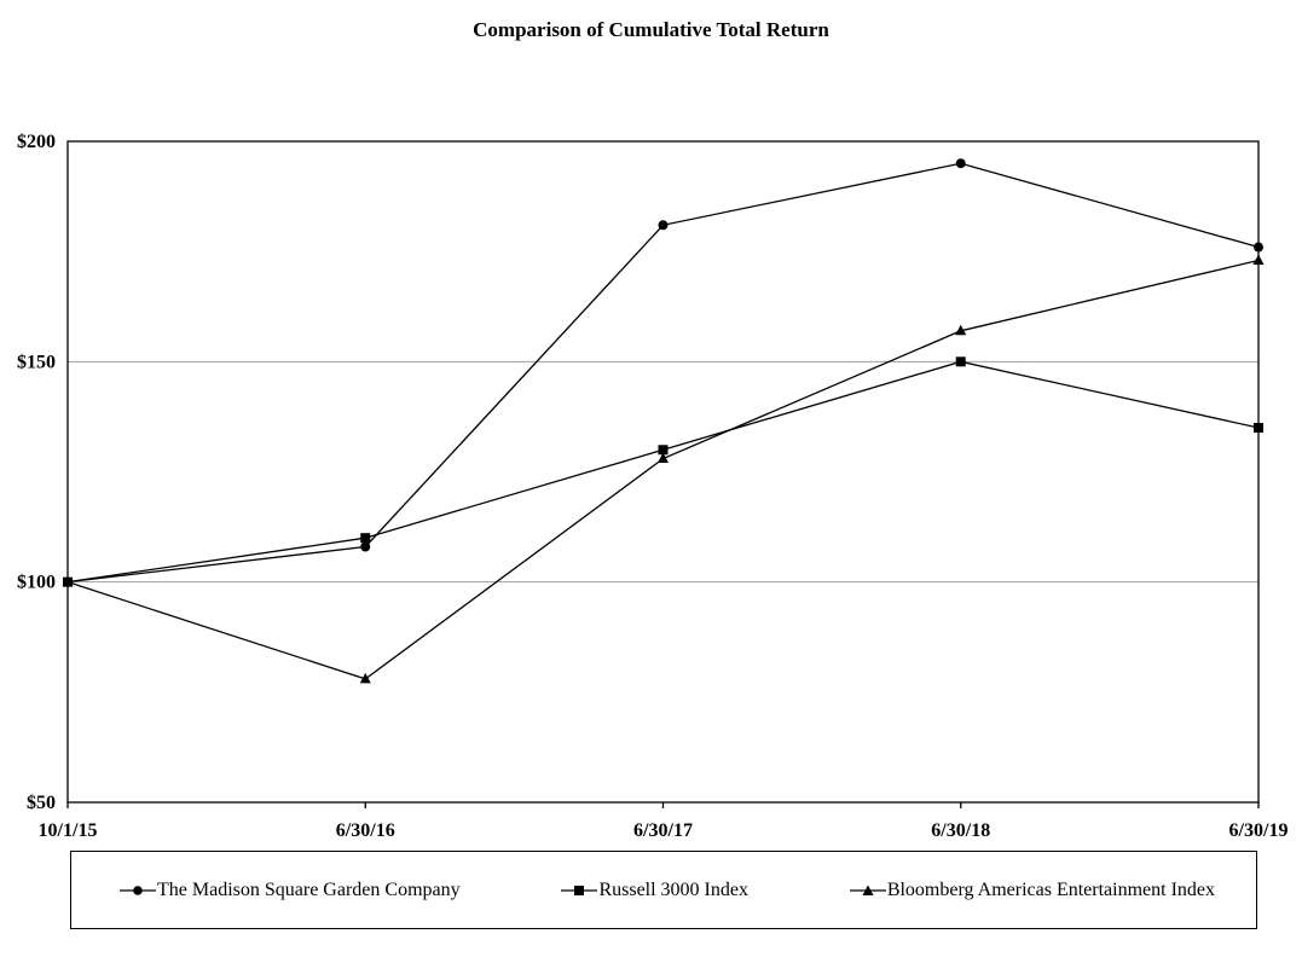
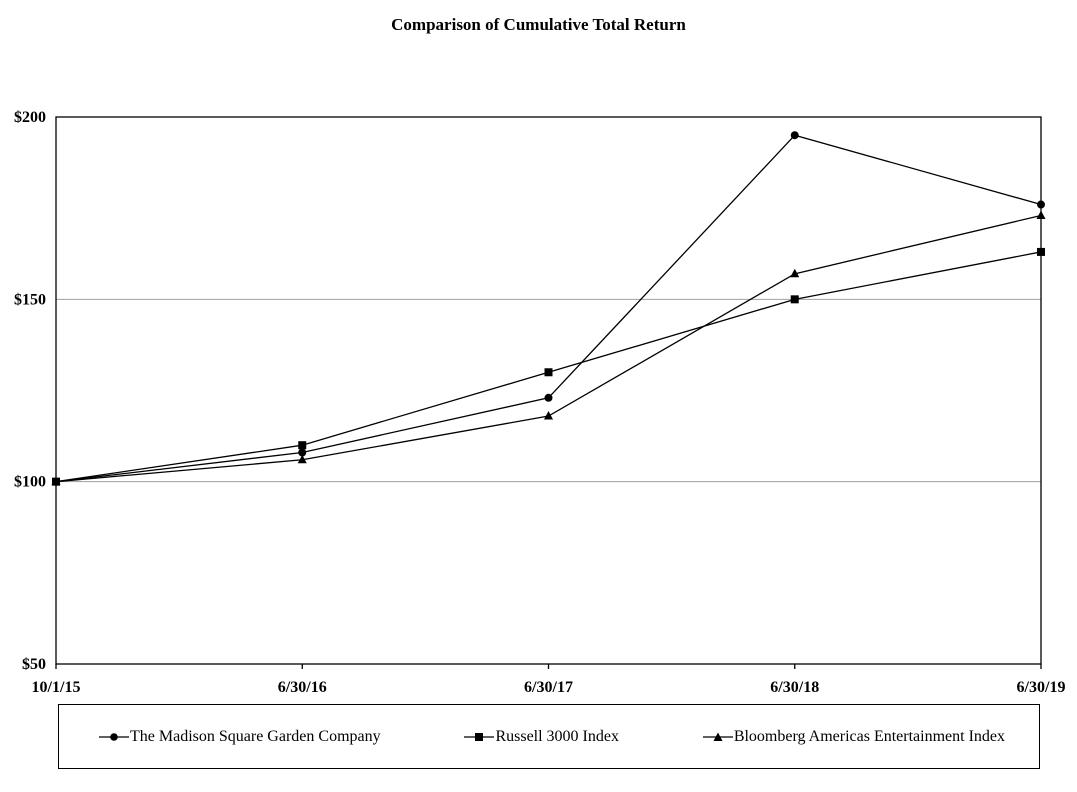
Bloomberg Americas Entertainment Index/6/30/16: $78 -> $106
The Madison Square Garden Company/6/30/17: $181 -> $123
Bloomberg Americas Entertainment Index/6/30/17: $128 -> $118
Russell 3000 Index/6/30/19: $135 -> $163
